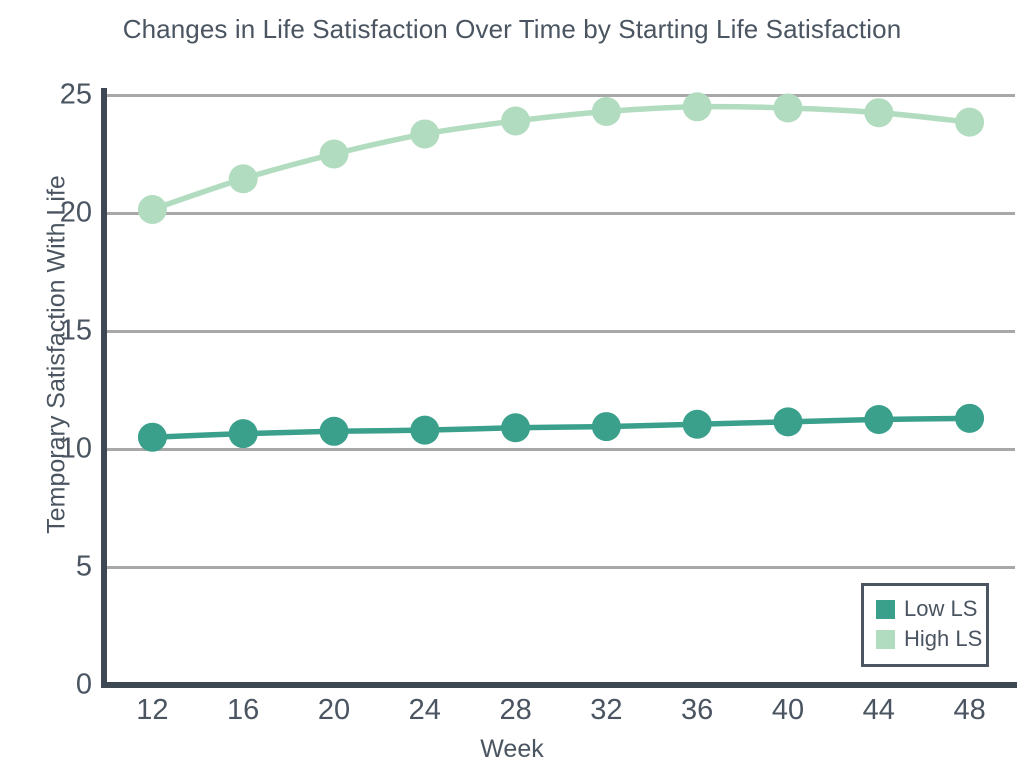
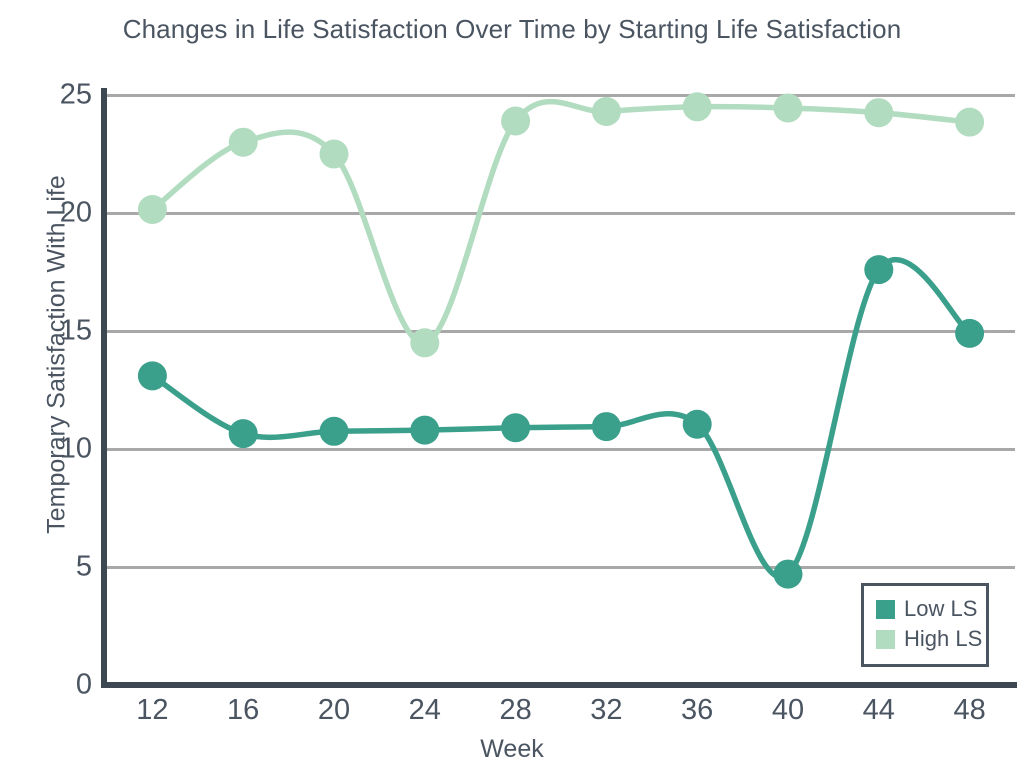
Low LS/12: 10.5 -> 13.1
High LS/16: 21.4 -> 23.0
High LS/24: 23.4 -> 14.5
Low LS/40: 11.2 -> 4.7
Low LS/44: 11.2 -> 17.6
Low LS/48: 11.3 -> 14.9
